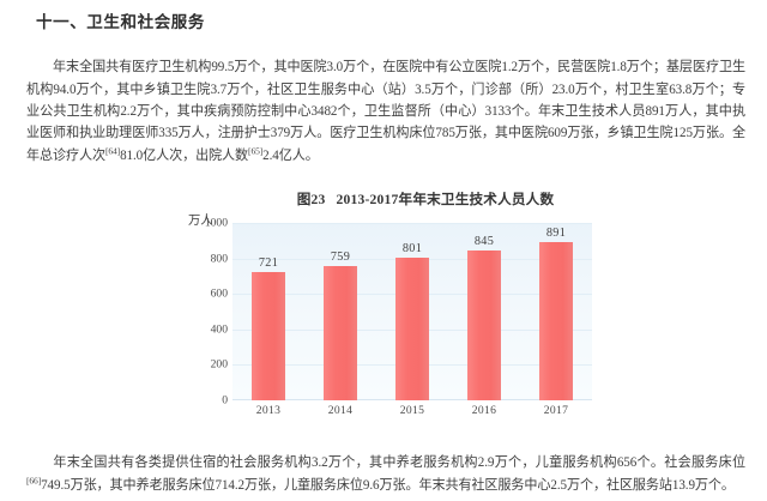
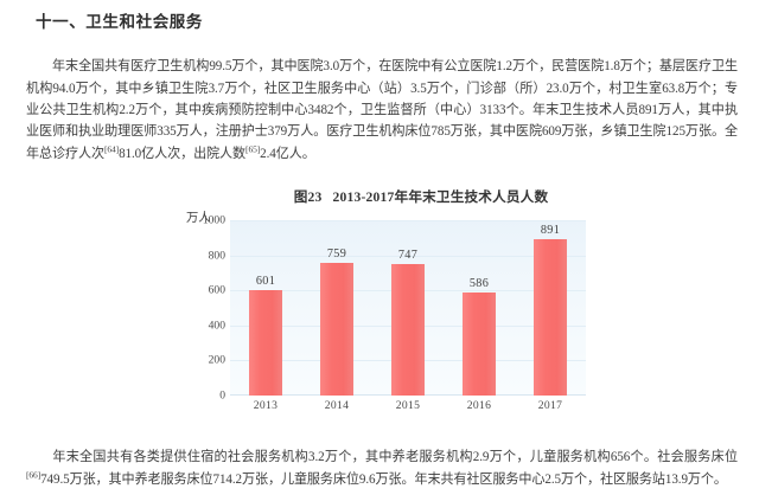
2013: 721 -> 601
2015: 801 -> 747
2016: 845 -> 586
